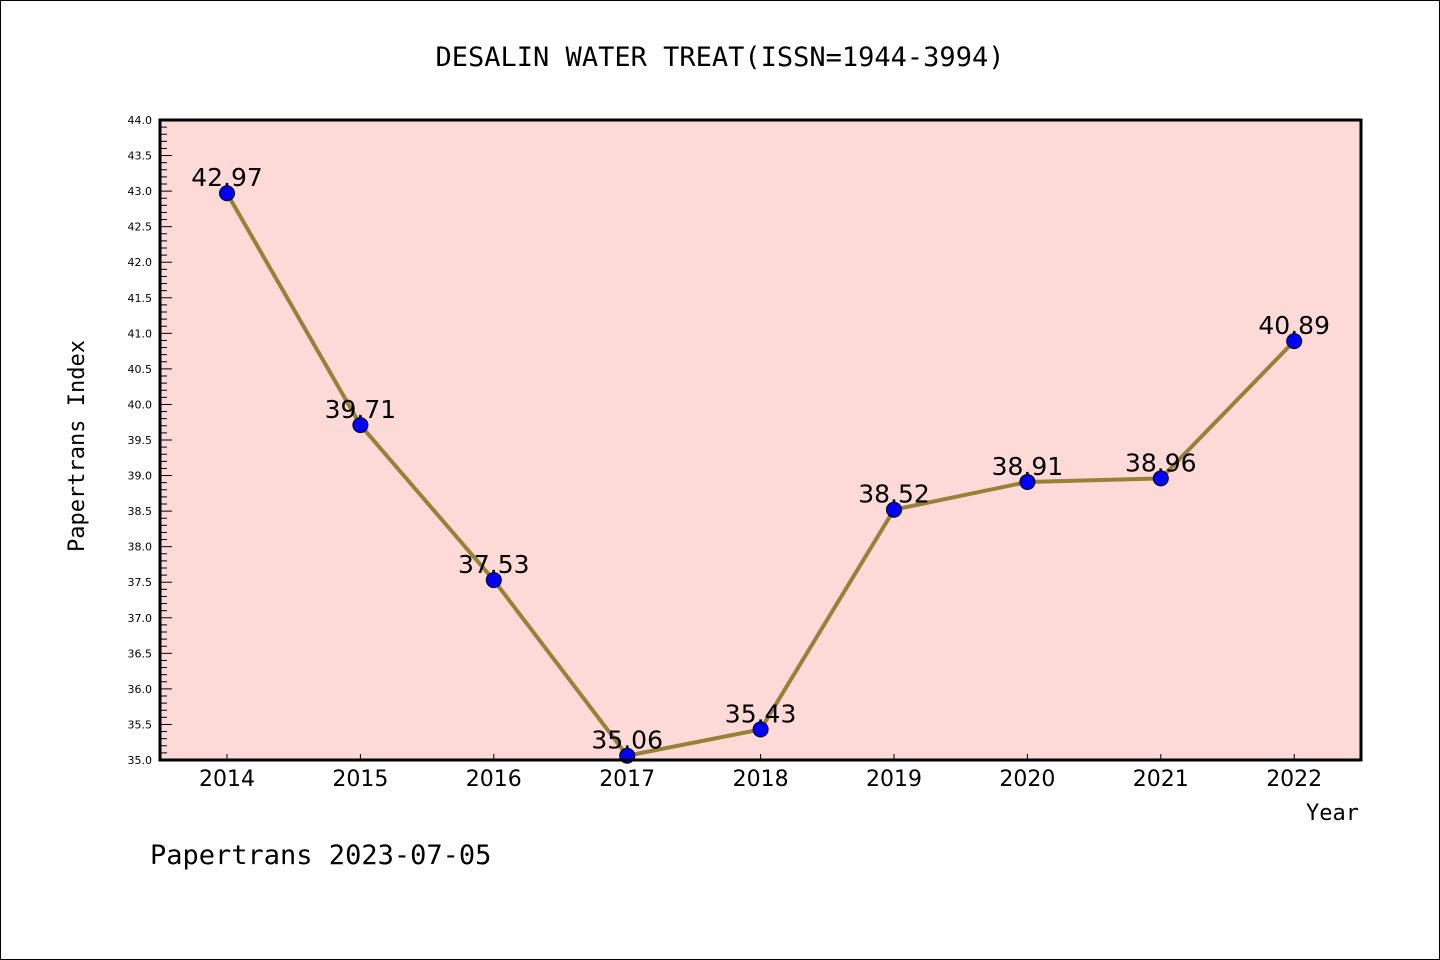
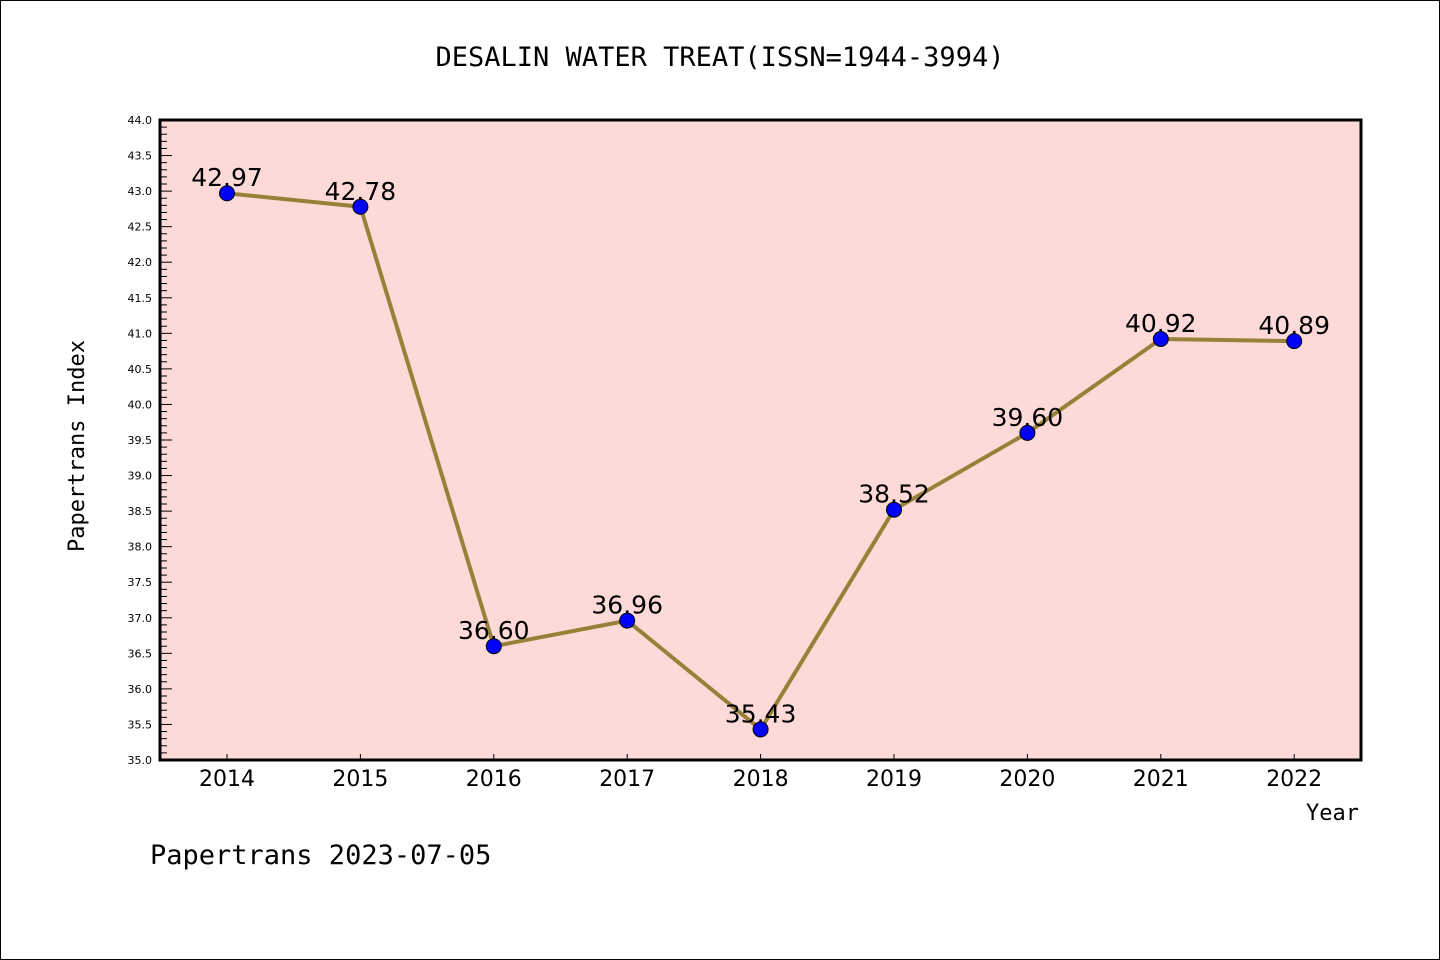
2015: 39.71 -> 42.78
2016: 37.53 -> 36.60
2017: 35.06 -> 36.96
2020: 38.91 -> 39.60
2021: 38.96 -> 40.92
